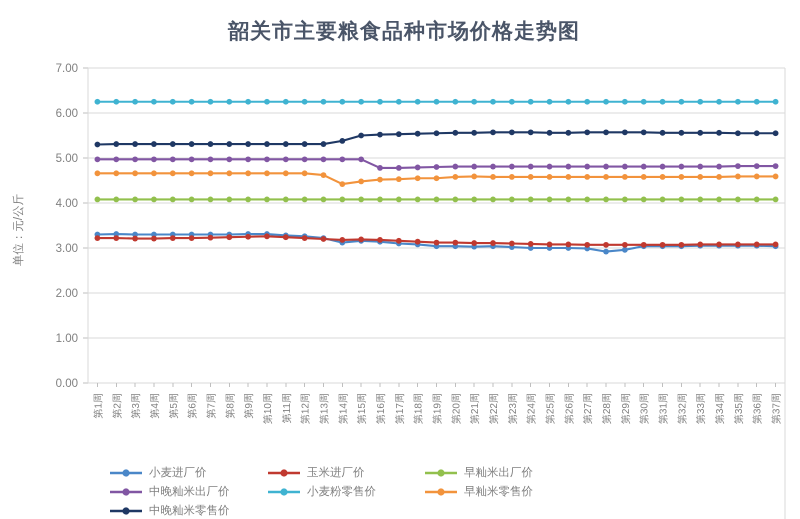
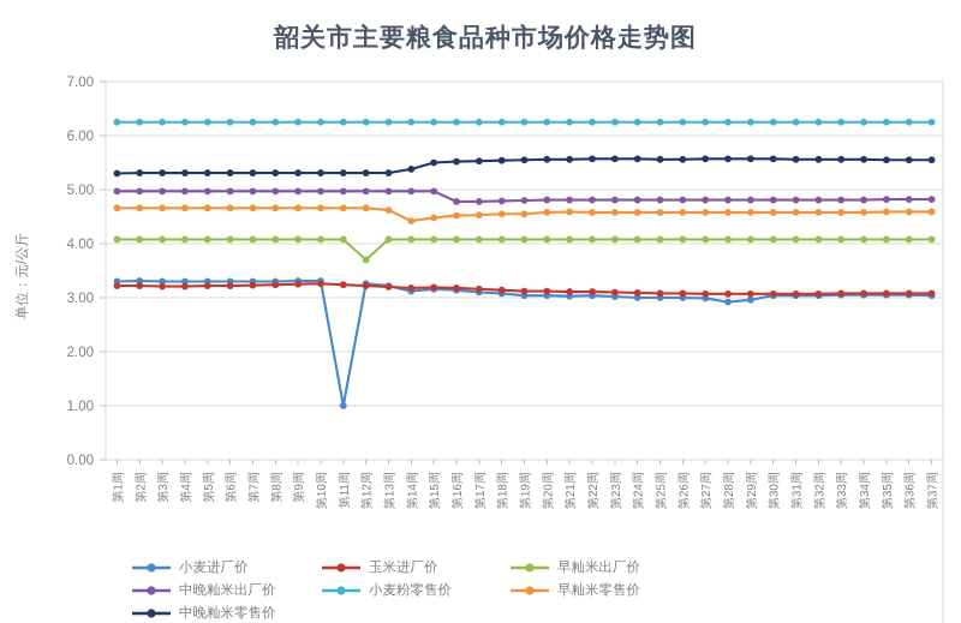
小麦进厂价/第11周: 3.3 -> 1.0
早籼米出厂价/第12周: 4.1 -> 3.7
